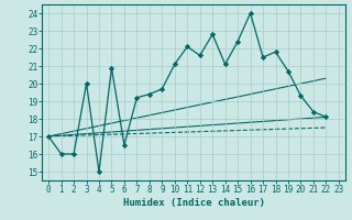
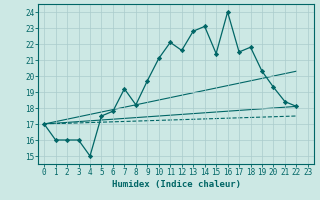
3: 20.0 -> 16.0
5: 20.9 -> 17.5
6: 16.5 -> 17.8
8: 19.4 -> 18.2
14: 21.1 -> 23.1
15: 22.4 -> 21.4
19: 20.7 -> 20.3
